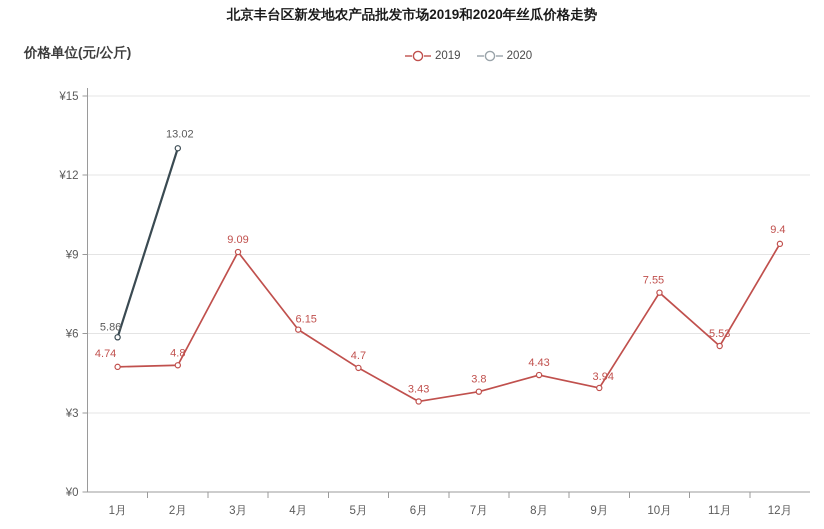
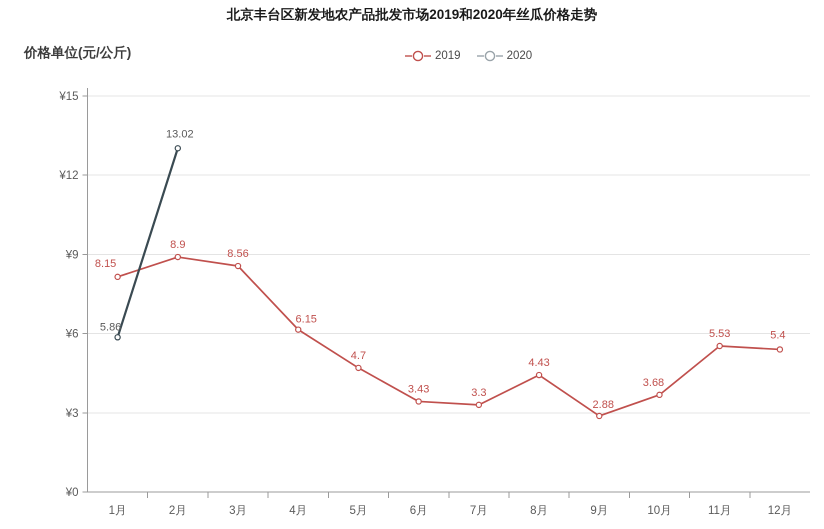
2019/1月: 4.74 -> 8.15
2019/2月: 4.8 -> 8.9
2019/3月: 9.09 -> 8.56
2019/7月: 3.8 -> 3.3
2019/9月: 3.94 -> 2.88
2019/10月: 7.55 -> 3.68
2019/12月: 9.4 -> 5.4
